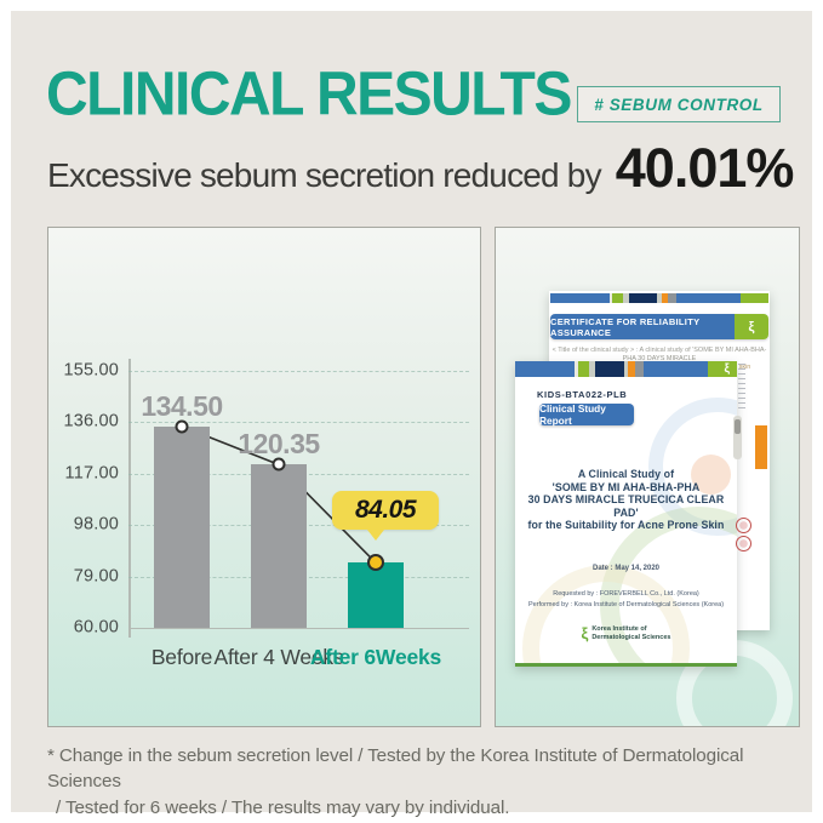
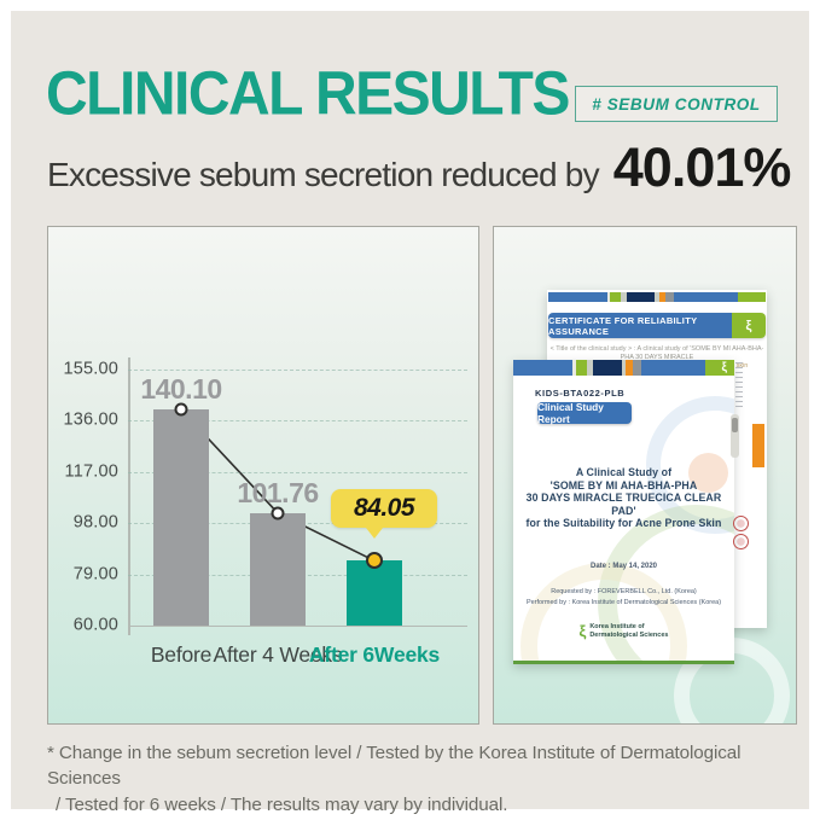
Before: 134.50 -> 140.10
After 4 Weeks: 120.35 -> 101.76
